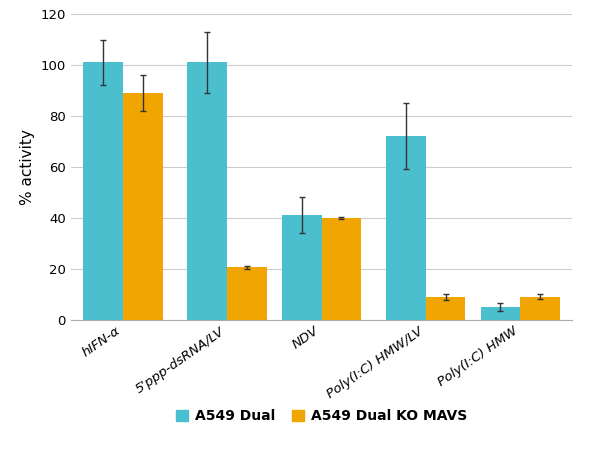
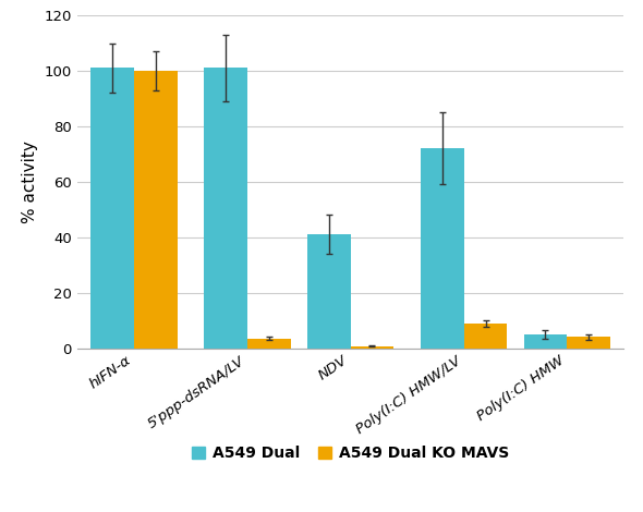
A549 Dual KO MAVS/hIFN-α: 89.0 -> 100.0
A549 Dual KO MAVS/5'ppp-dsRNA/LV: 20.5 -> 3.5
A549 Dual KO MAVS/NDV: 40.0 -> 0.8
A549 Dual KO MAVS/Poly(I:C) HMW: 9.0 -> 4.0
